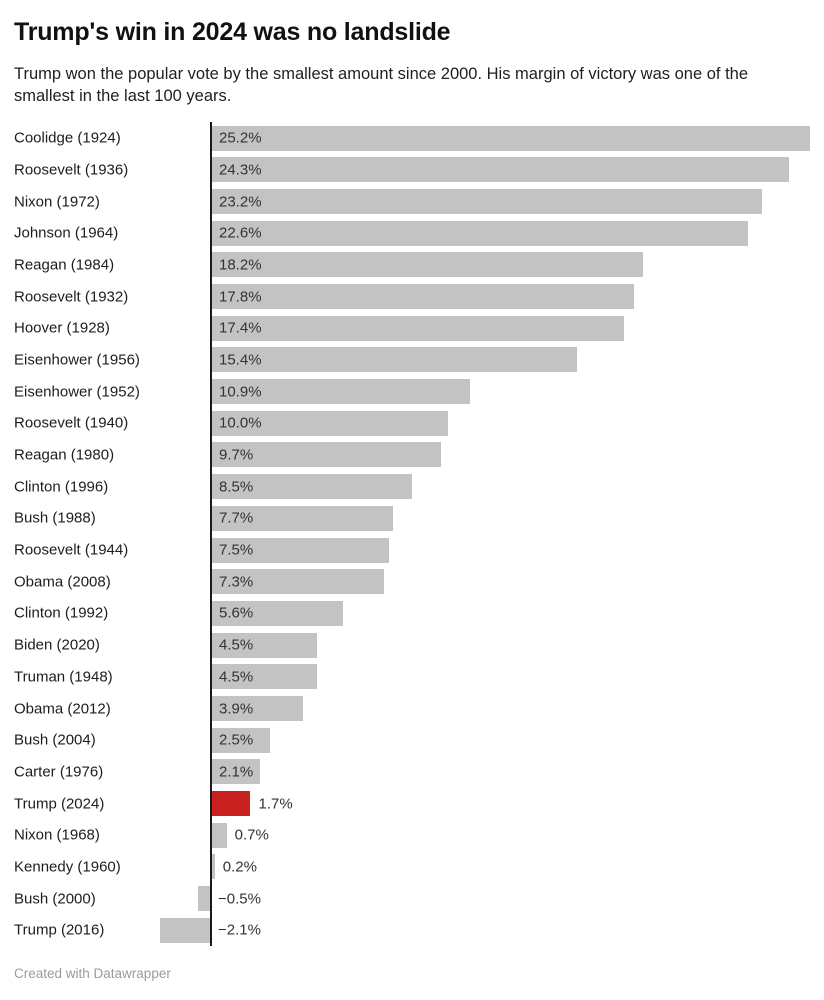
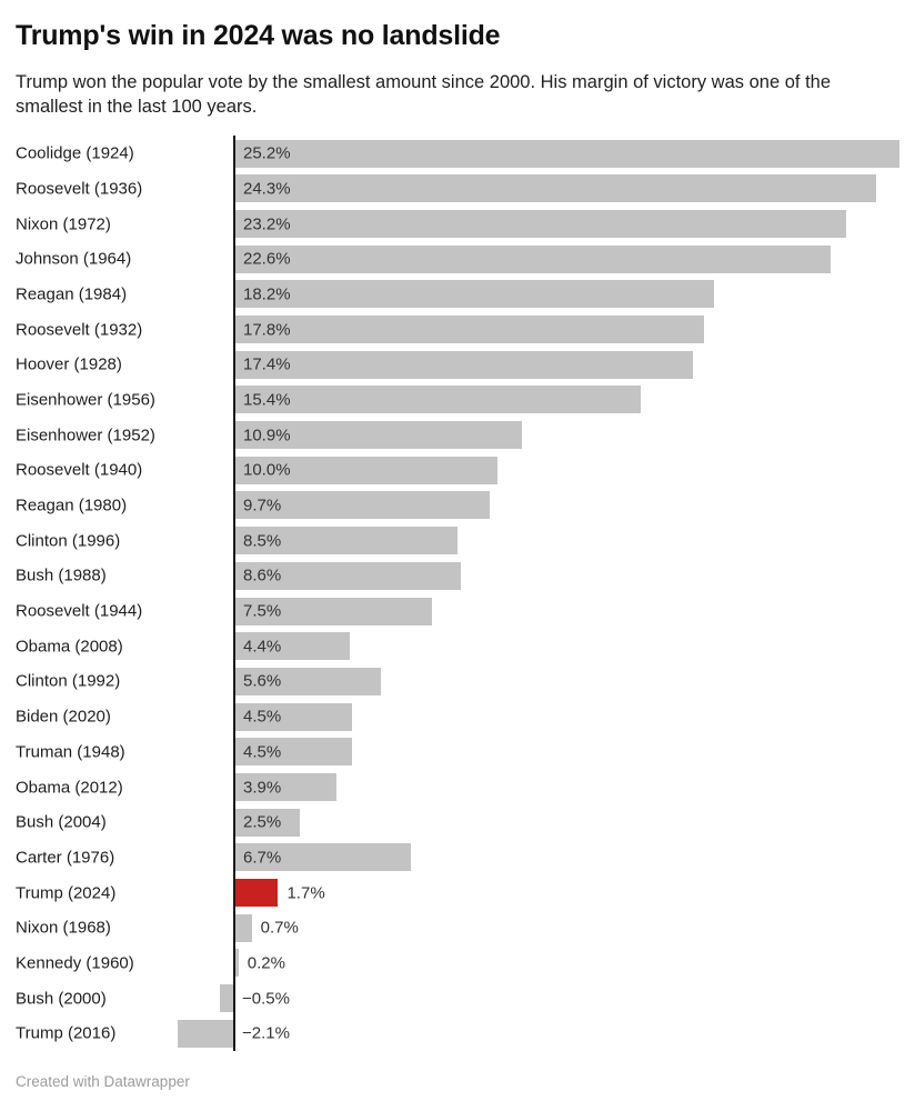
Bush (1988): 7.7% -> 8.6%
Obama (2008): 7.3% -> 4.4%
Carter (1976): 2.1% -> 6.7%
